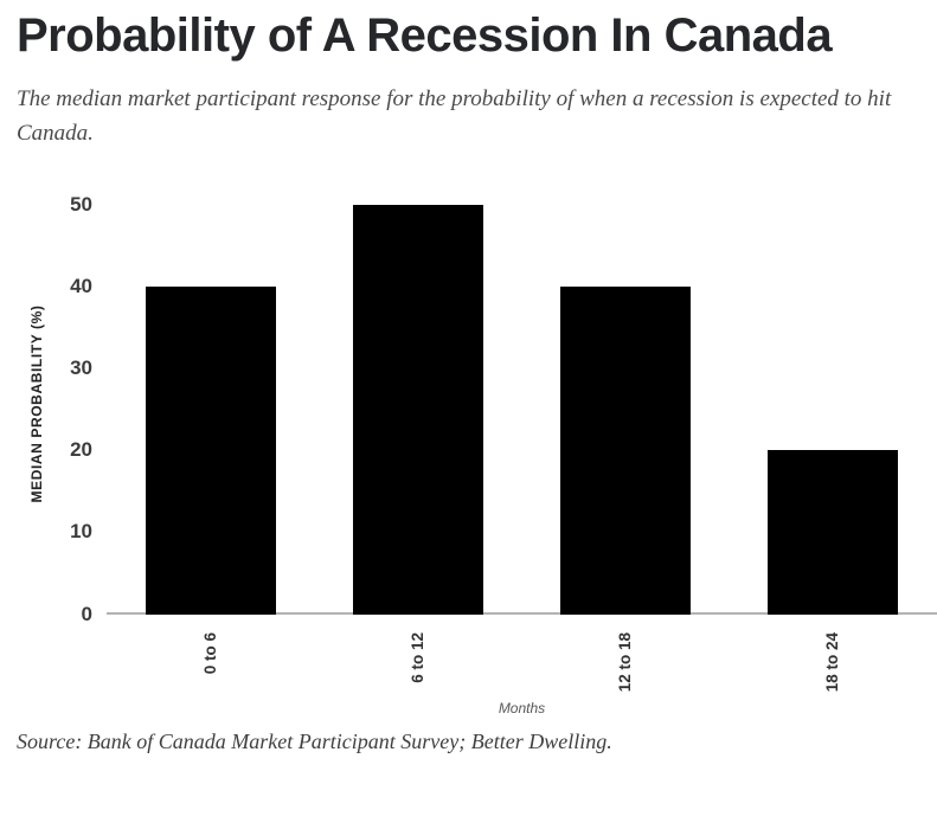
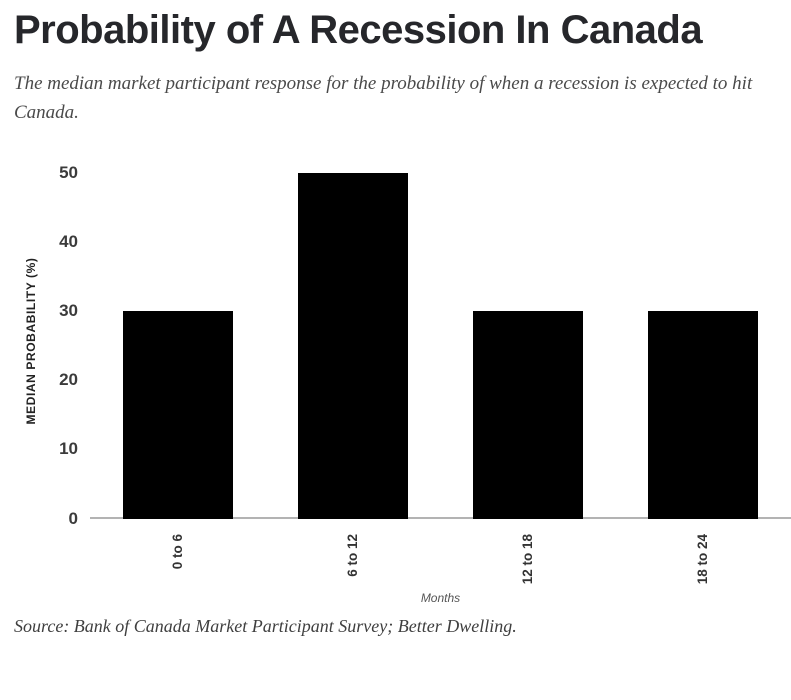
0 to 6: 40 -> 30
12 to 18: 40 -> 30
18 to 24: 20 -> 30
